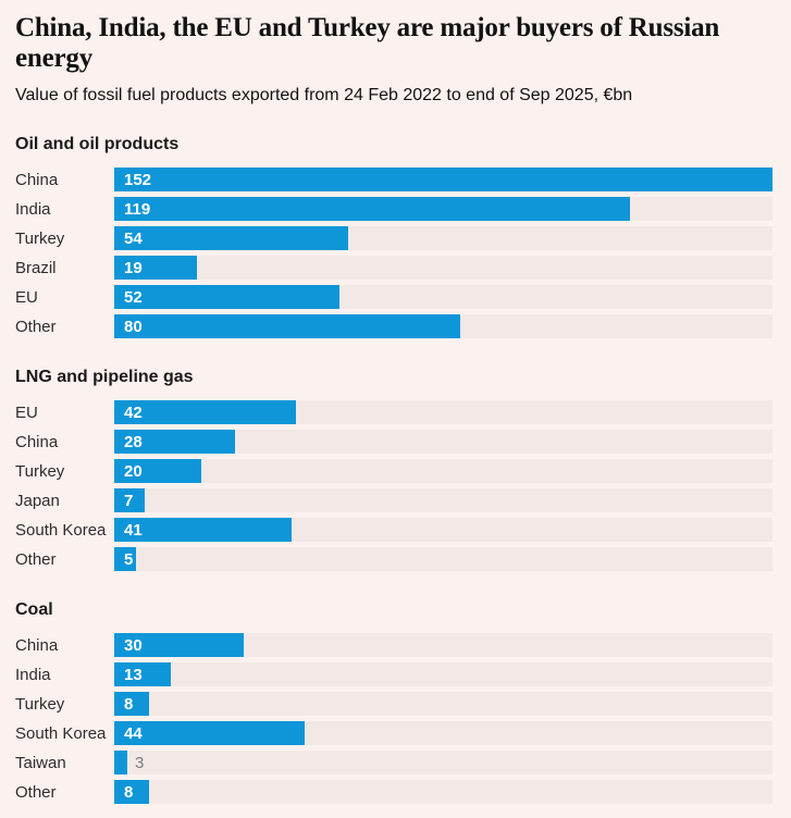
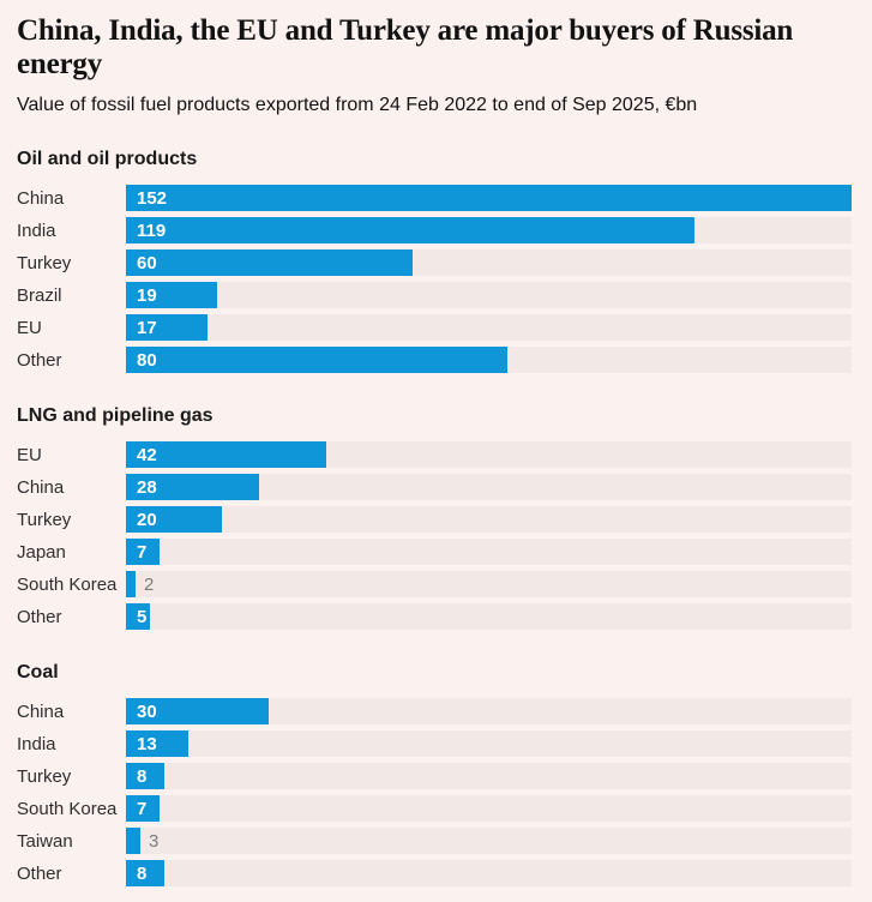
Oil and oil products/Turkey: 54 -> 60
Oil and oil products/EU: 52 -> 17
LNG and pipeline gas/South Korea: 41 -> 2
Coal/South Korea: 44 -> 7
